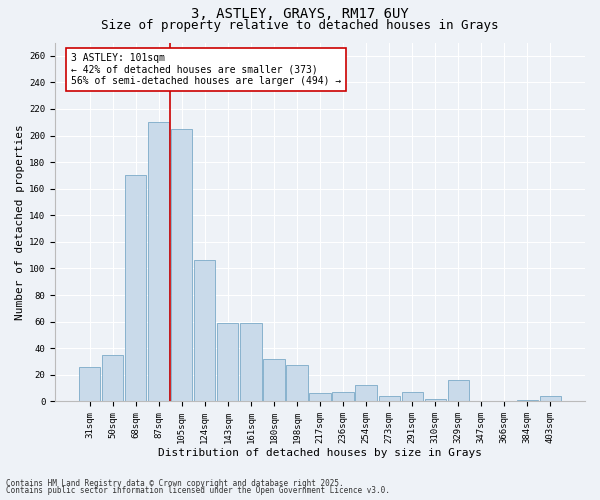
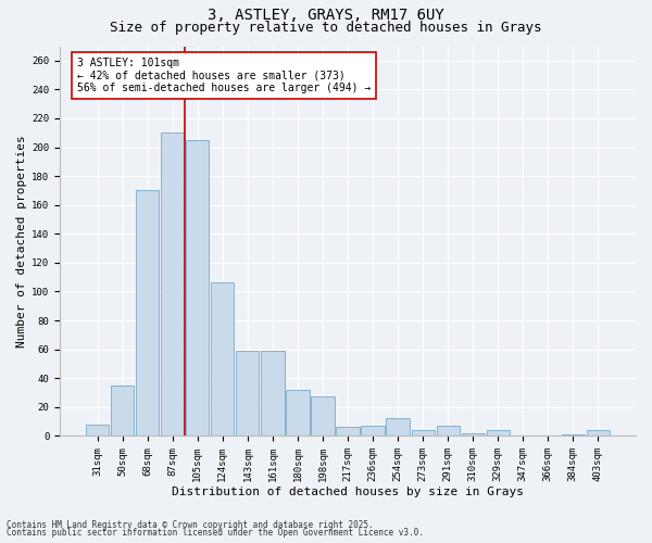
31sqm: 26 -> 8
329sqm: 16 -> 4
